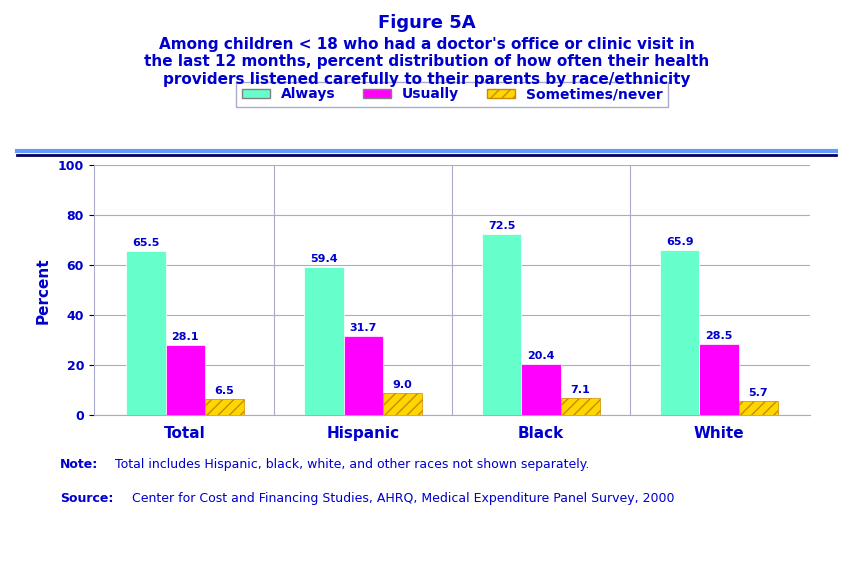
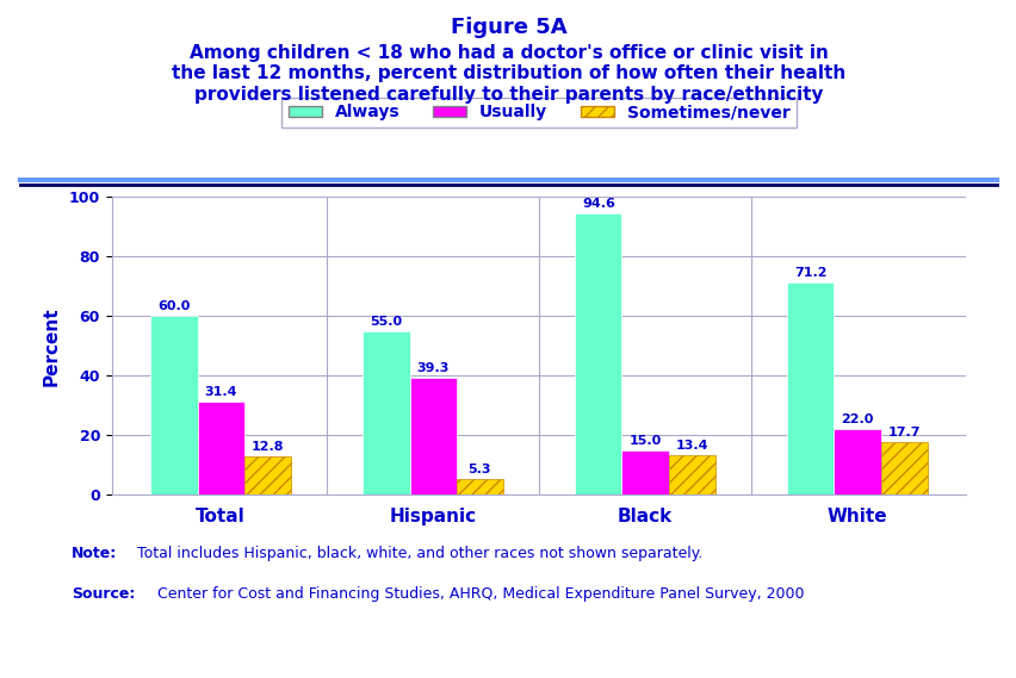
Always/Total: 65.5 -> 60.0
Usually/Total: 28.1 -> 31.4
Sometimes/never/Total: 6.5 -> 12.8
Always/Hispanic: 59.4 -> 55.0
Usually/Hispanic: 31.7 -> 39.3
Sometimes/never/Hispanic: 9.0 -> 5.3
Always/Black: 72.5 -> 94.6
Usually/Black: 20.4 -> 15.0
Sometimes/never/Black: 7.1 -> 13.4
Always/White: 65.9 -> 71.2
Usually/White: 28.5 -> 22.0
Sometimes/never/White: 5.7 -> 17.7
